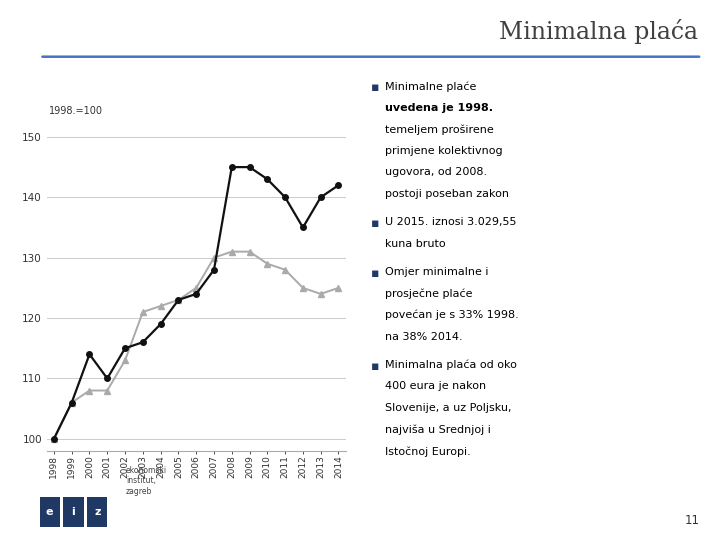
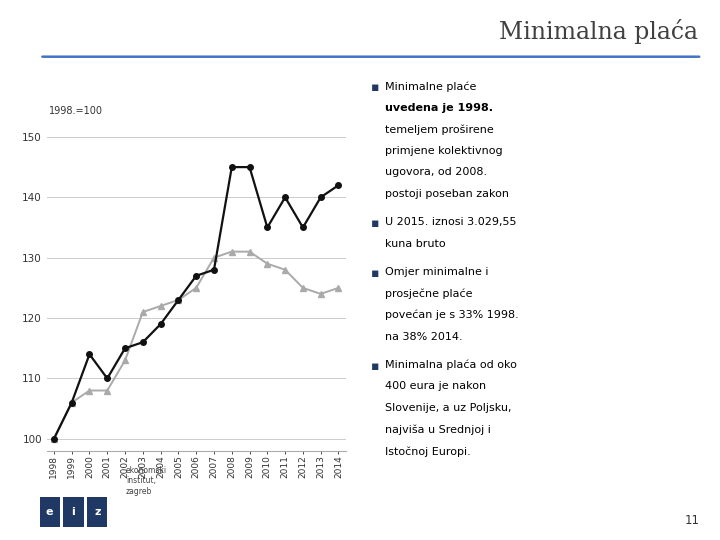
Minimalna plaća/2006: 124 -> 127
Minimalna plaća/2010: 143 -> 135
